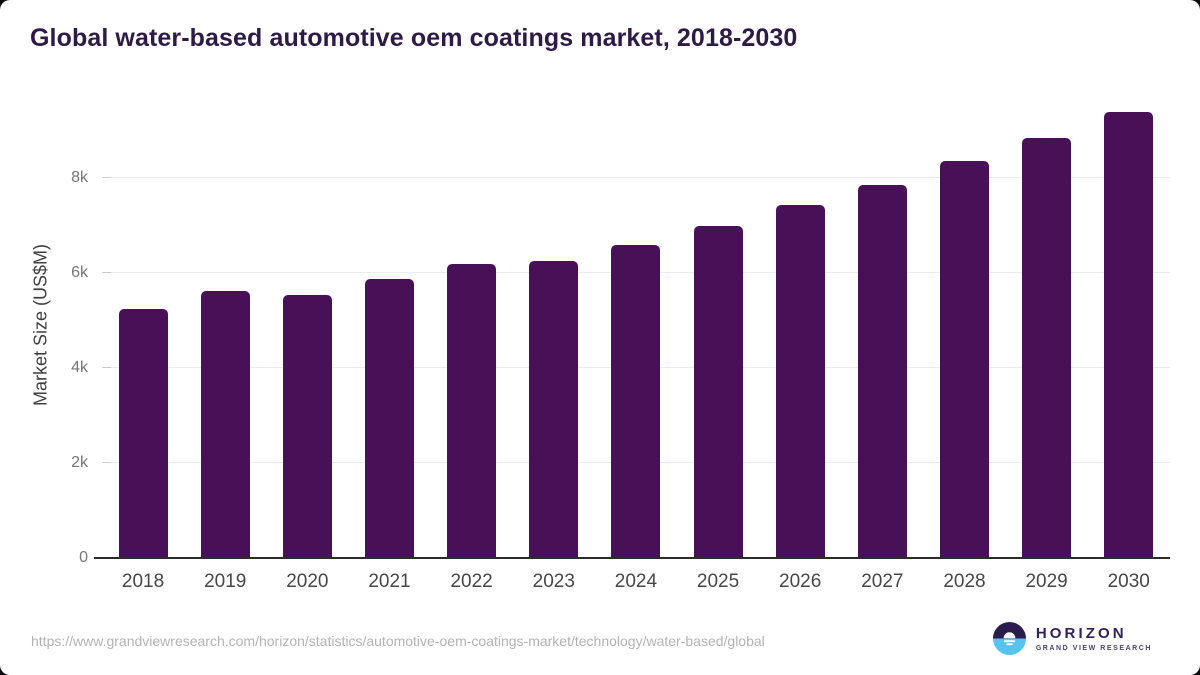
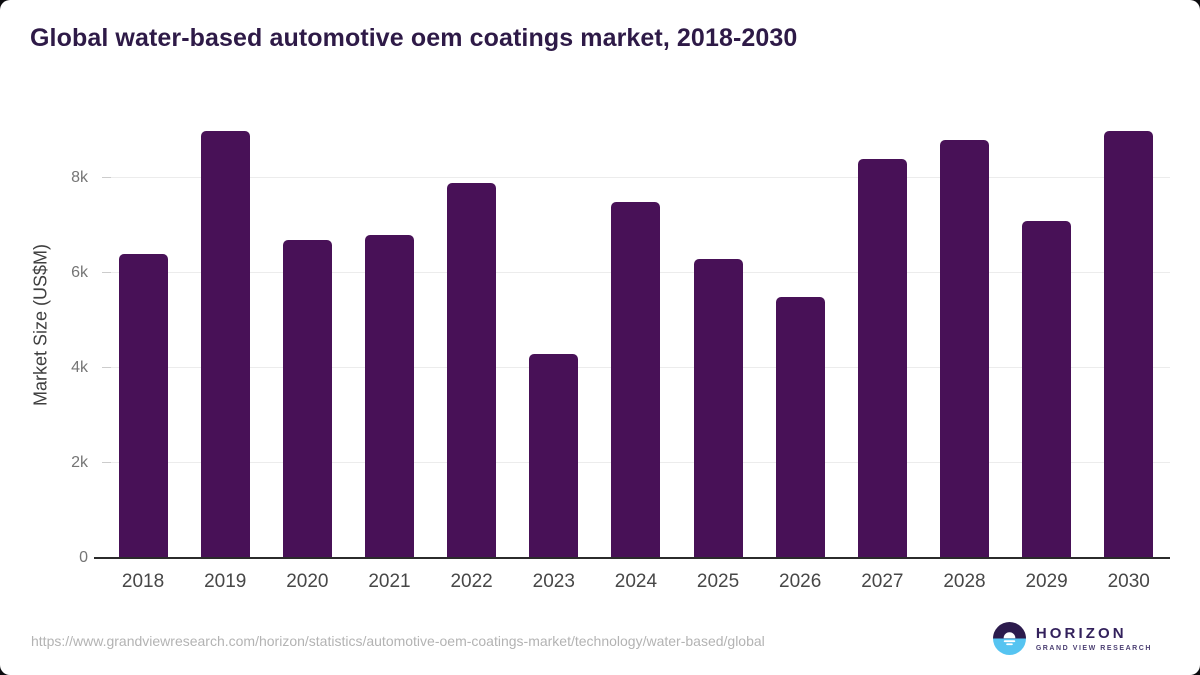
2018: 5.2k -> 6.4k
2019: 5.6k -> 9.0k
2020: 5.5k -> 6.7k
2021: 5.9k -> 6.8k
2022: 6.2k -> 7.9k
2023: 6.2k -> 4.3k
2024: 6.6k -> 7.5k
2025: 7.0k -> 6.3k
2026: 7.4k -> 5.5k
2027: 7.8k -> 8.4k
2028: 8.4k -> 8.8k
2029: 8.8k -> 7.1k
2030: 9.4k -> 9.0k
